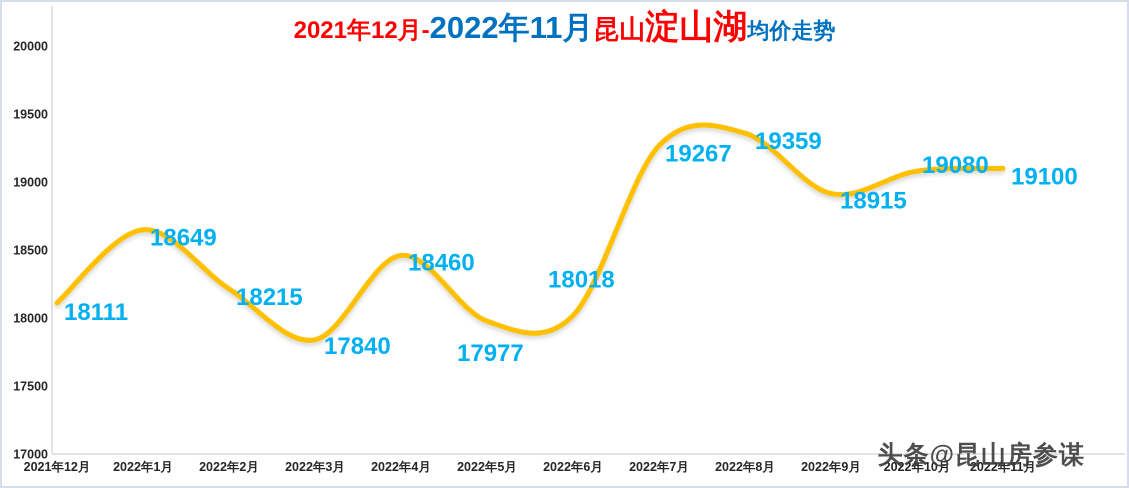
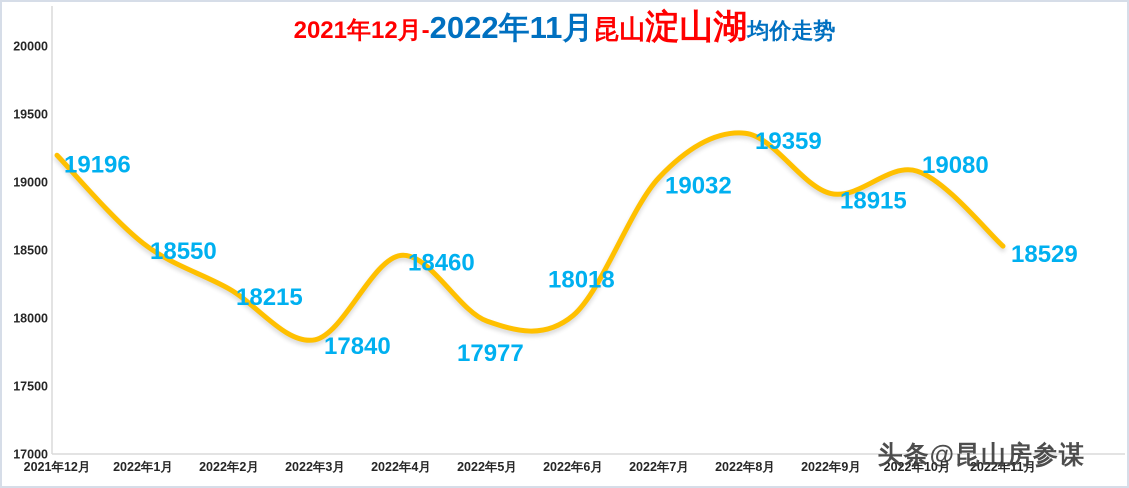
2021年12月: 18111 -> 19196
2022年1月: 18649 -> 18550
2022年7月: 19267 -> 19032
2022年11月: 19100 -> 18529
